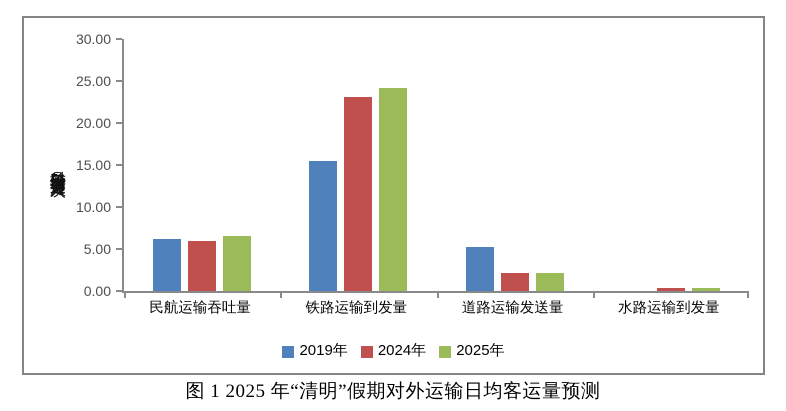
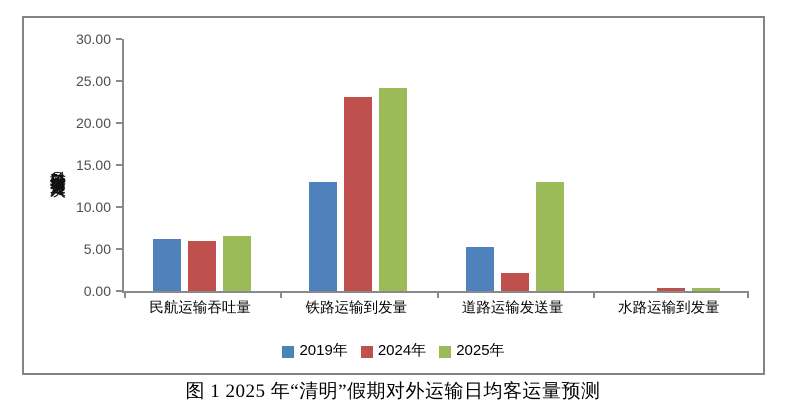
2019年/铁路运输到发量: 16 -> 13
2025年/道路运输发送量: 2 -> 13
